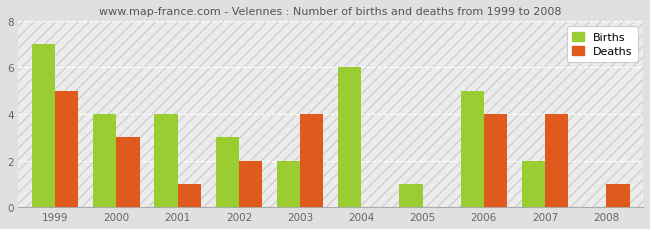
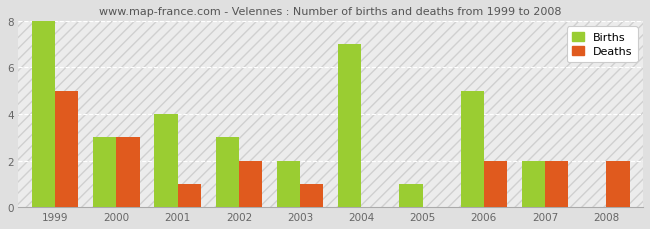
Births/1999: 7 -> 8
Births/2000: 4 -> 3
Deaths/2003: 4 -> 1
Births/2004: 6 -> 7
Deaths/2006: 4 -> 2
Deaths/2007: 4 -> 2
Deaths/2008: 1 -> 2
